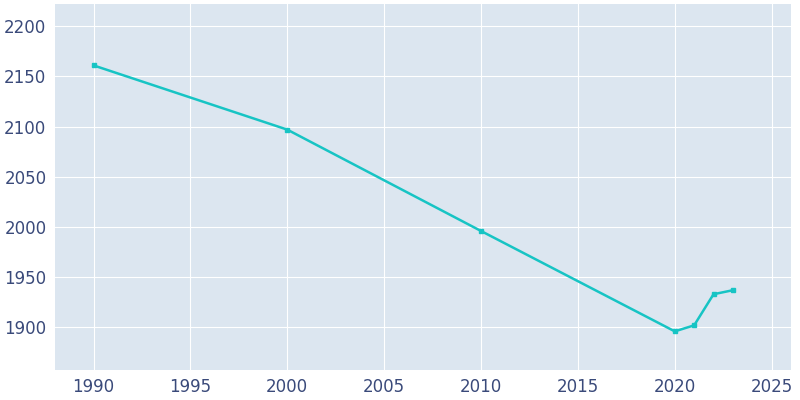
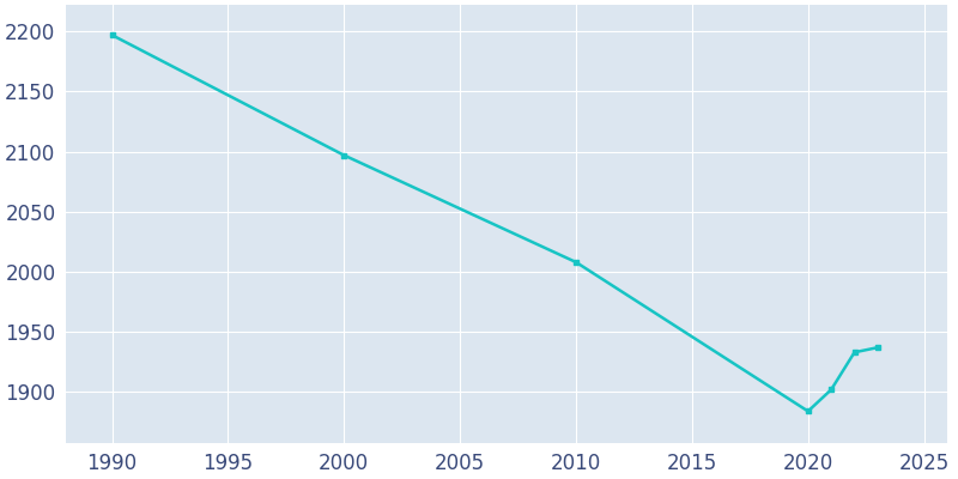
1990: 2161 -> 2197
2010: 1996 -> 2008
2020: 1896 -> 1884
